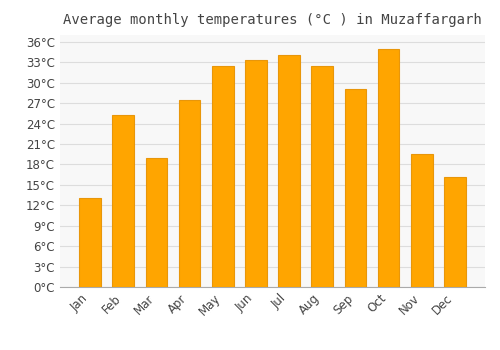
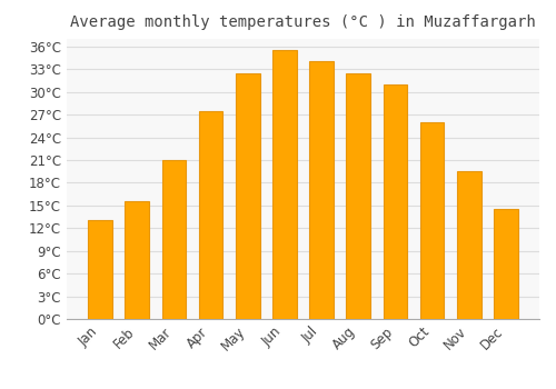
Feb: 25.2°C -> 15.5°C
Mar: 19.0°C -> 21.0°C
Jun: 33.4°C -> 35.5°C
Sep: 29.0°C -> 31.0°C
Oct: 35.0°C -> 26.0°C
Dec: 16.2°C -> 14.5°C
